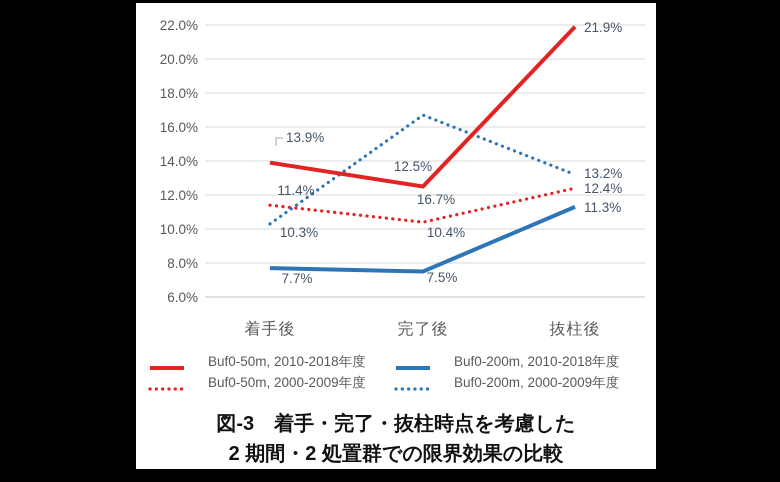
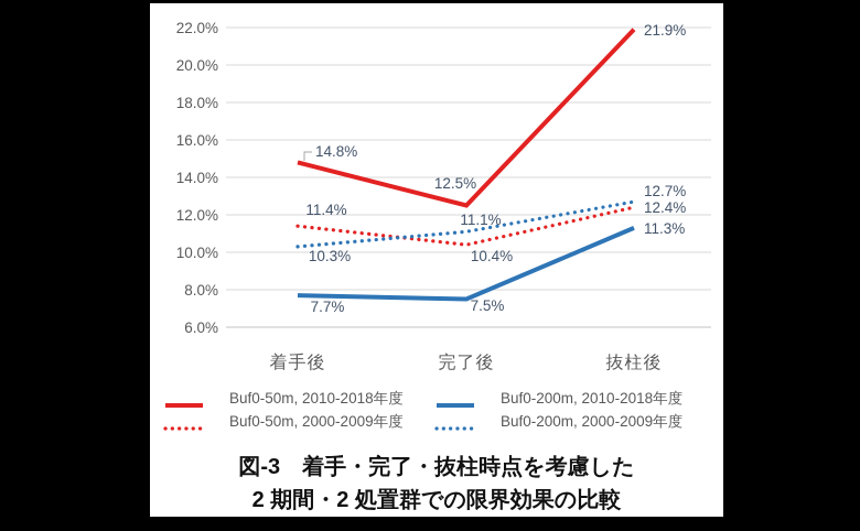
Buf0-50m, 2010-2018年度/着手後: 13.9% -> 14.8%
Buf0-200m, 2000-2009年度/完了後: 16.7% -> 11.1%
Buf0-200m, 2000-2009年度/抜柱後: 13.2% -> 12.7%
